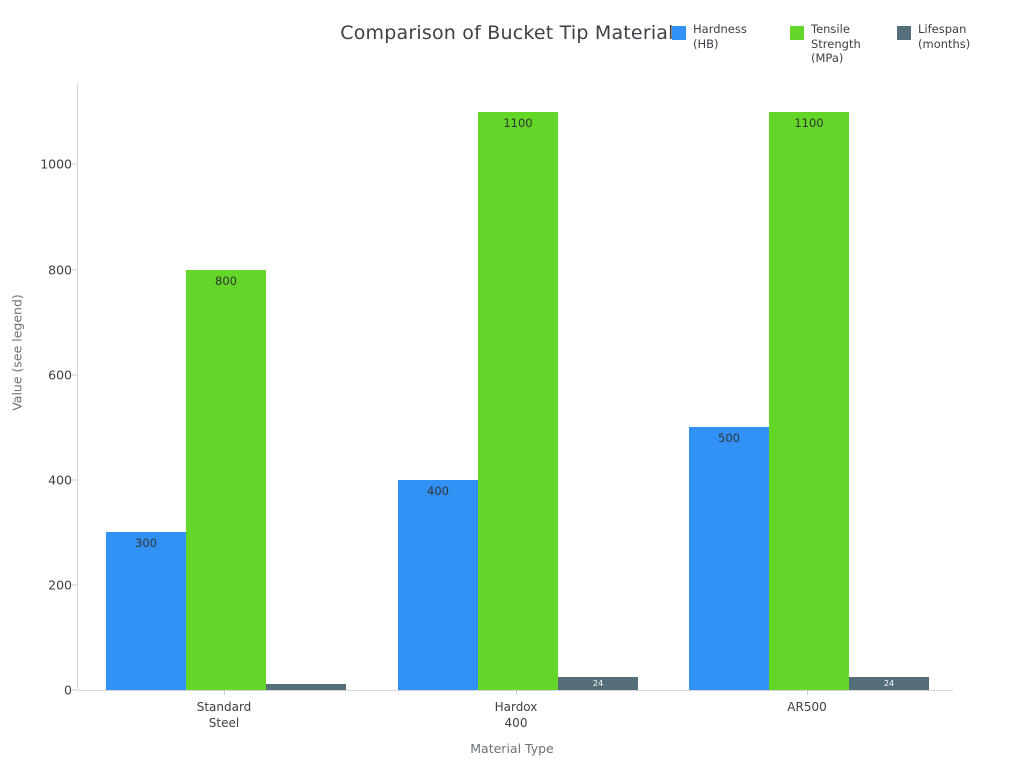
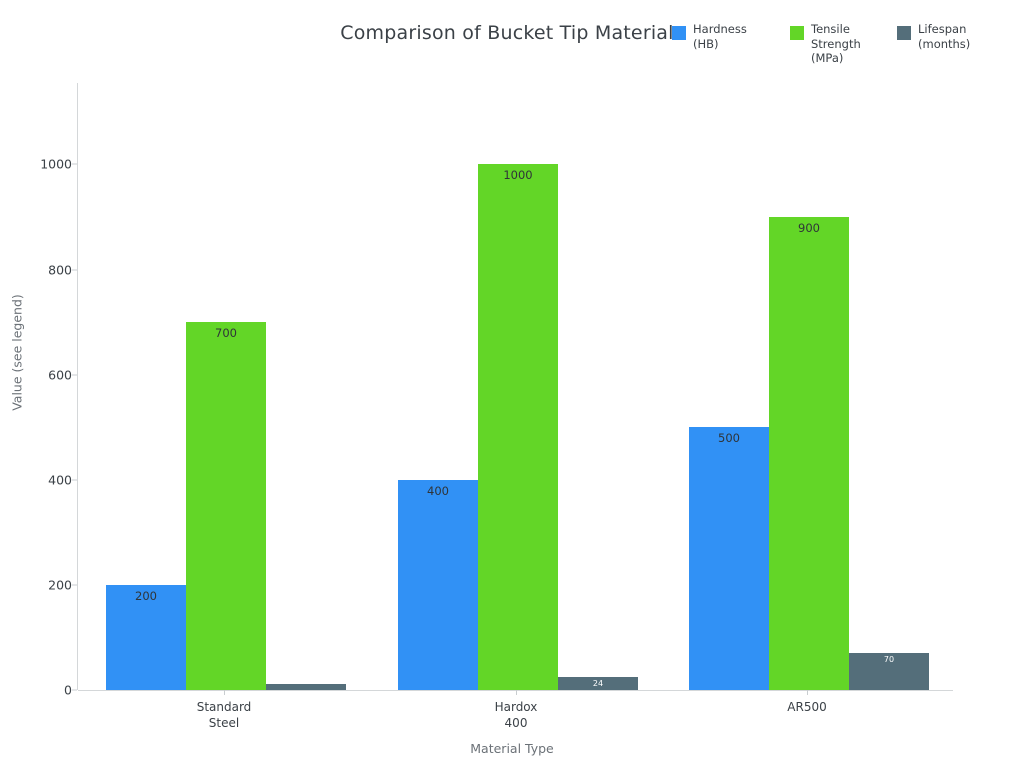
Hardness (HB)/Standard Steel: 300 -> 200
Tensile Strength (MPa)/Standard Steel: 800 -> 700
Tensile Strength (MPa)/Hardox 400: 1100 -> 1000
Tensile Strength (MPa)/AR500: 1100 -> 900
Lifespan (months)/AR500: 24 -> 70
